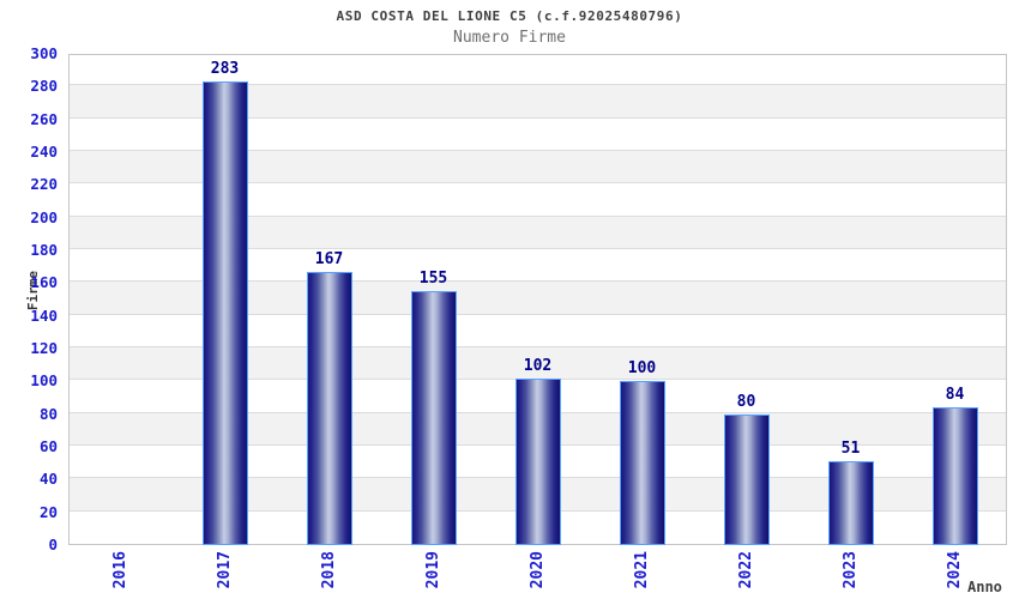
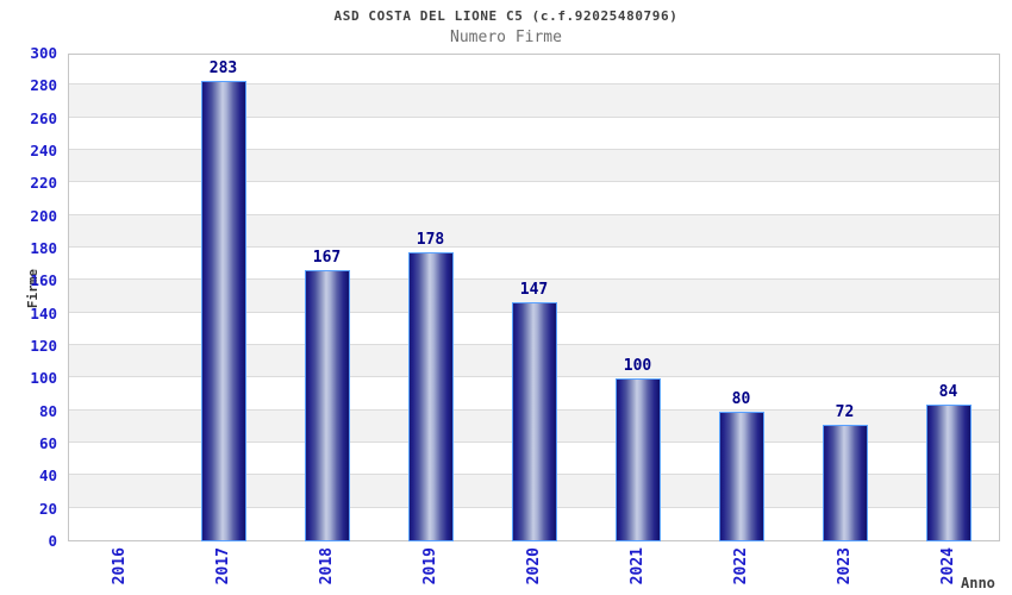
2019: 155 -> 178
2020: 102 -> 147
2023: 51 -> 72
